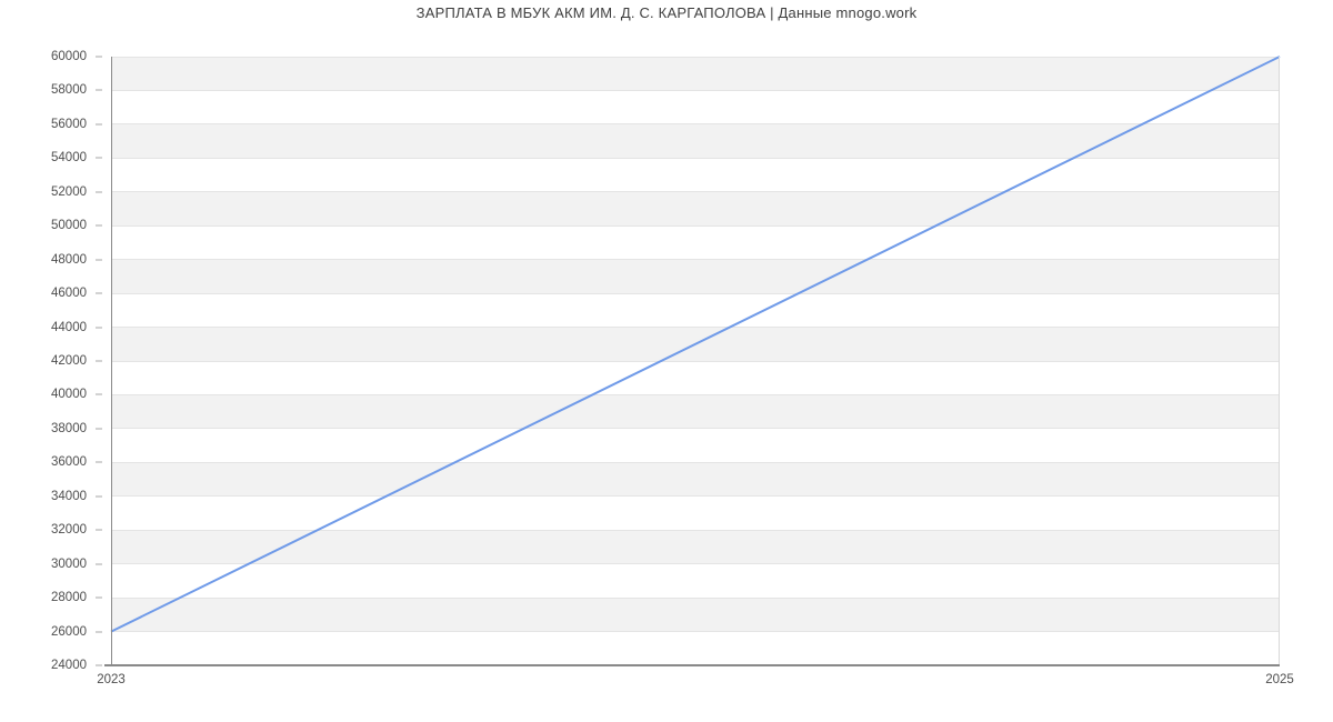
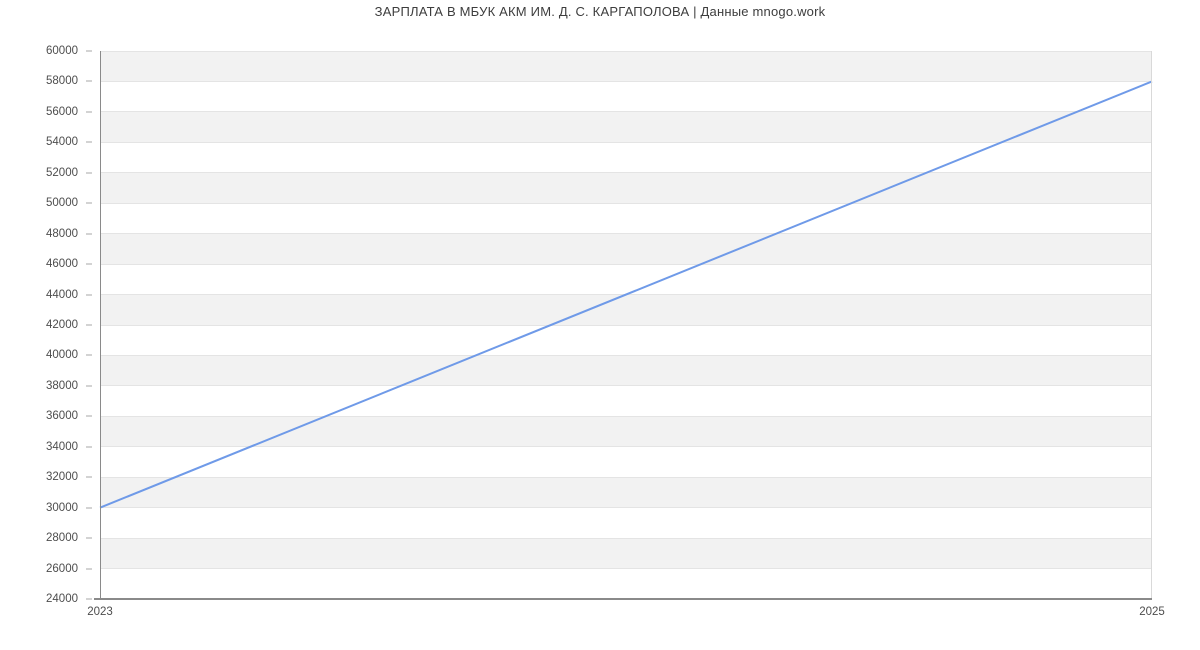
2023: 26000 -> 30000
2025: 60000 -> 58000
